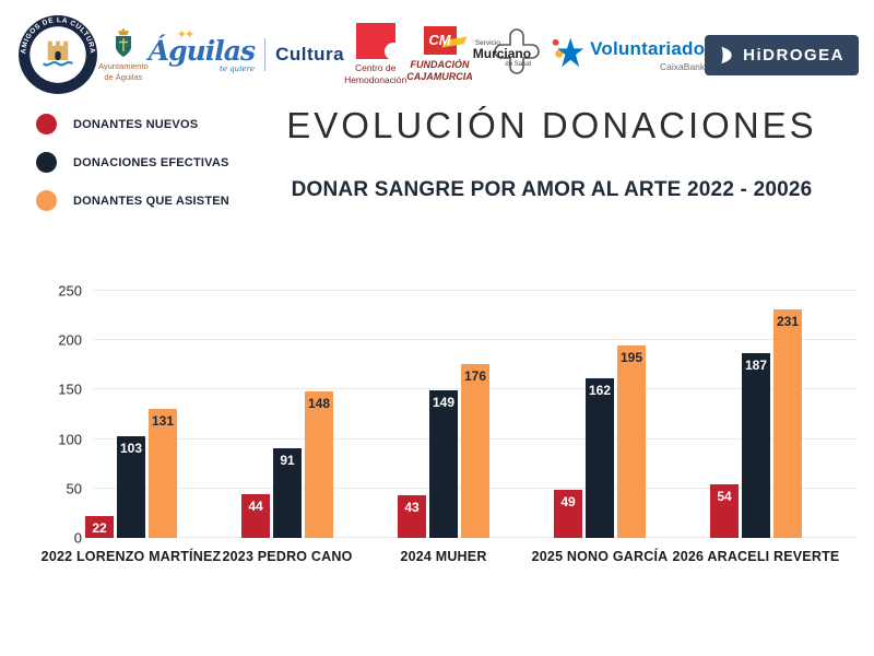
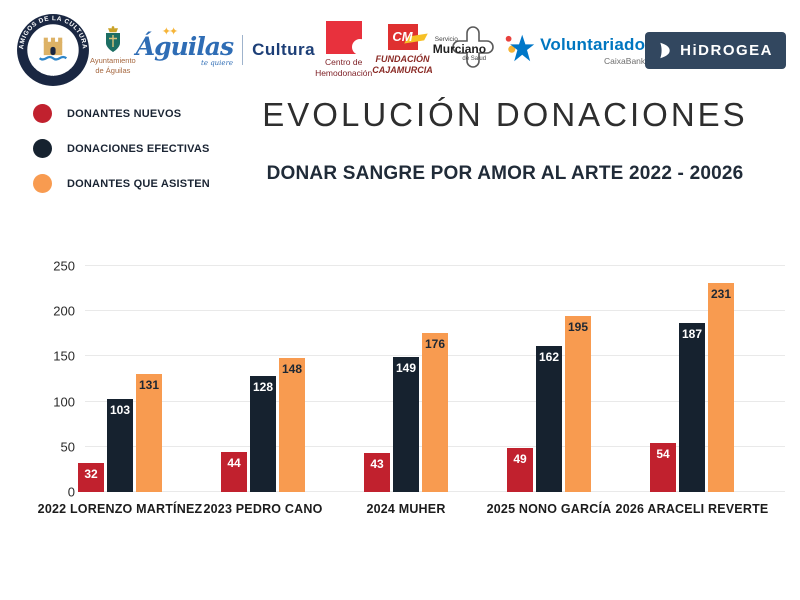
DONANTES NUEVOS/2022 LORENZO MARTÍNEZ: 22 -> 32
DONACIONES EFECTIVAS/2023 PEDRO CANO: 91 -> 128
